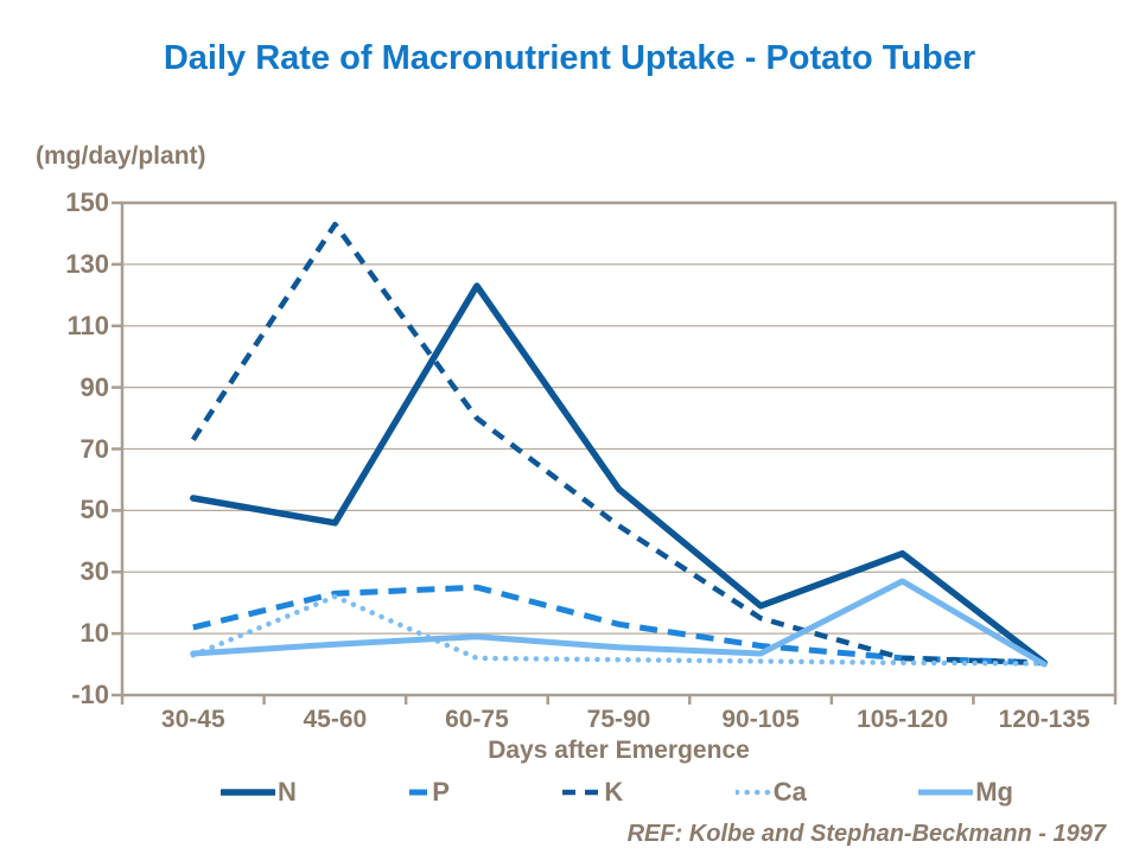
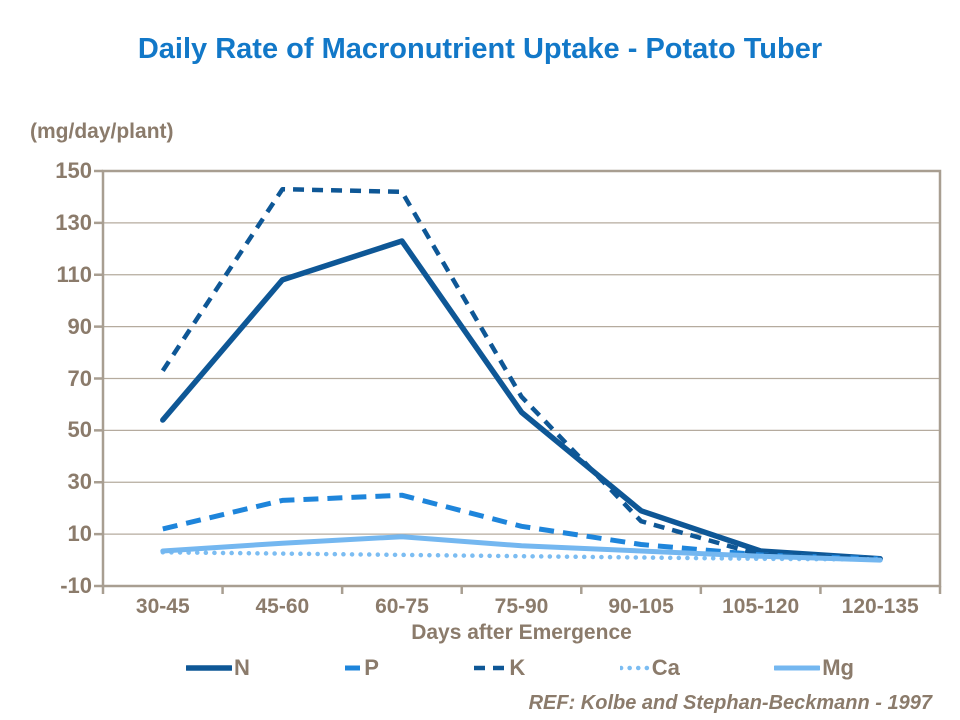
N/45-60: 46 -> 108
Ca/45-60: 22 -> 2
K/60-75: 80 -> 142
K/75-90: 45 -> 63
N/105-120: 36 -> 4
Mg/105-120: 27 -> 2
